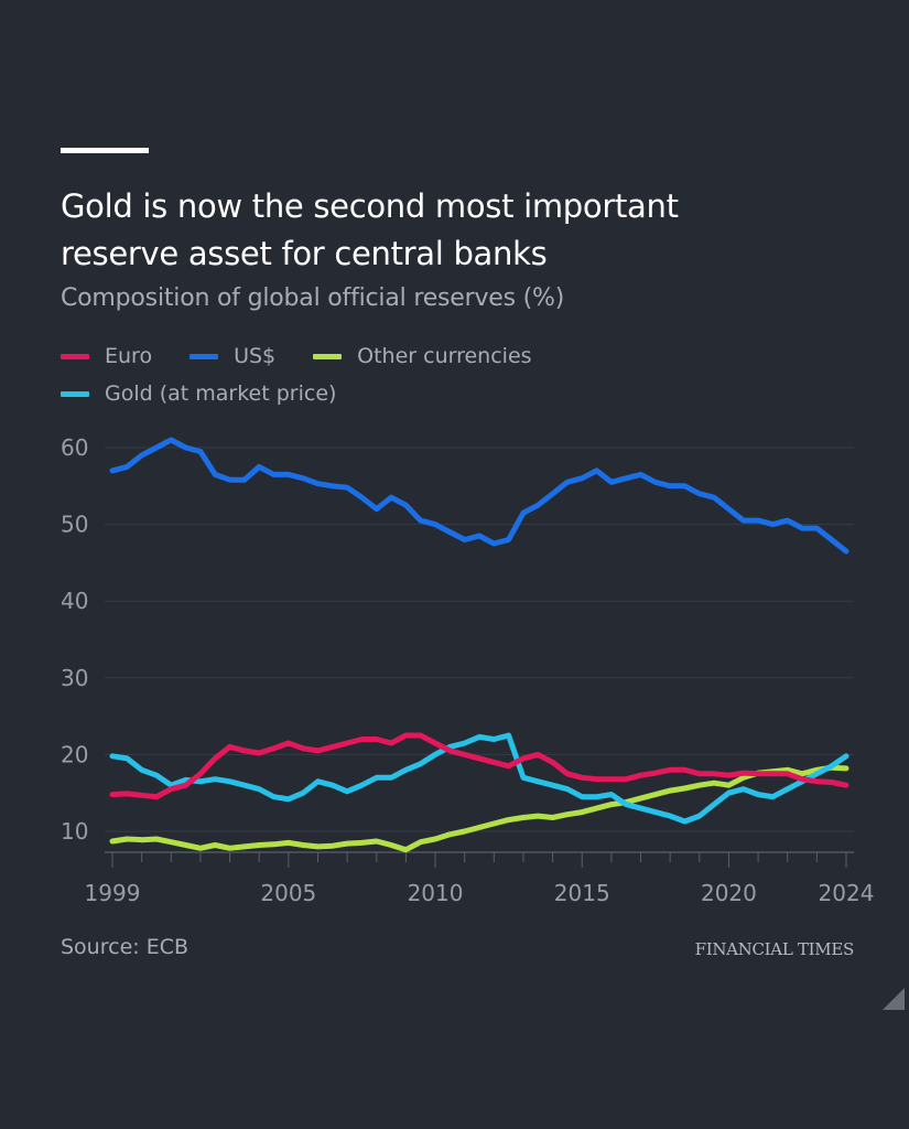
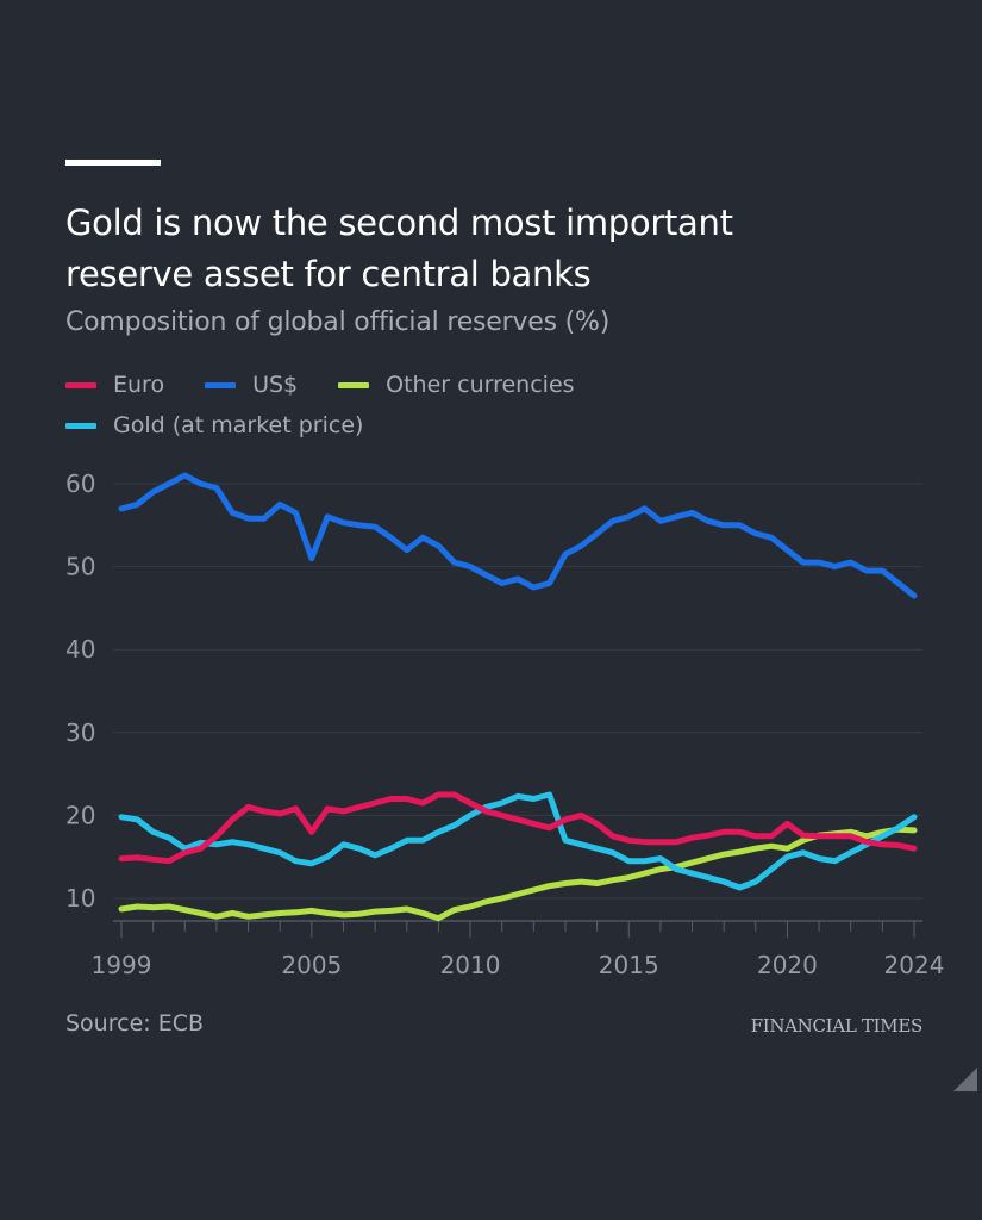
US$/2005: 56 -> 51
Euro/2005: 22 -> 18
Euro/2020: 17 -> 19
